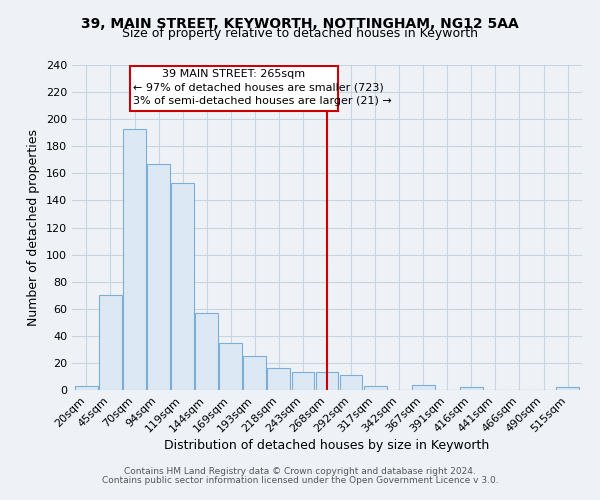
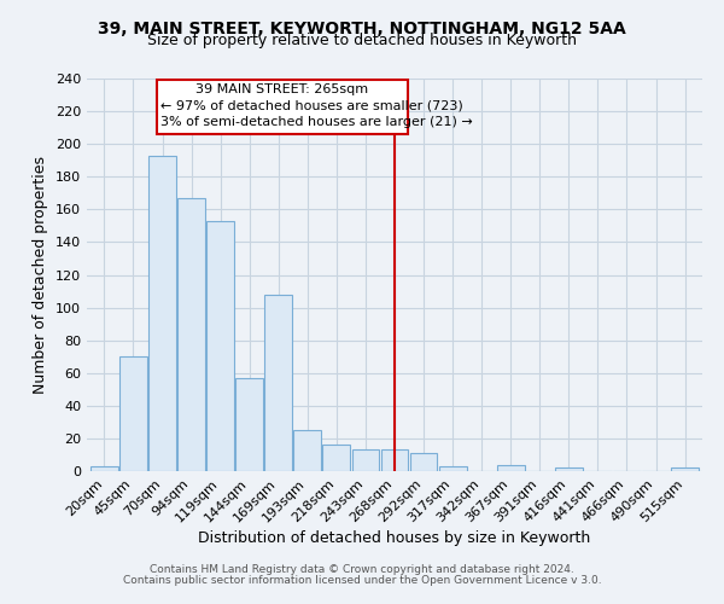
169sqm: 35 -> 108
